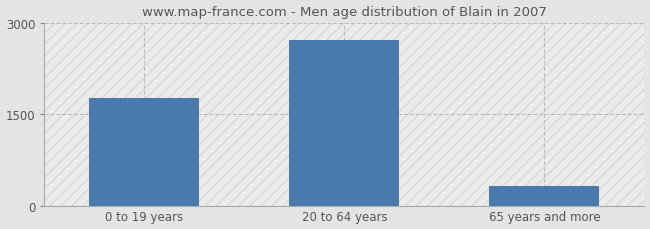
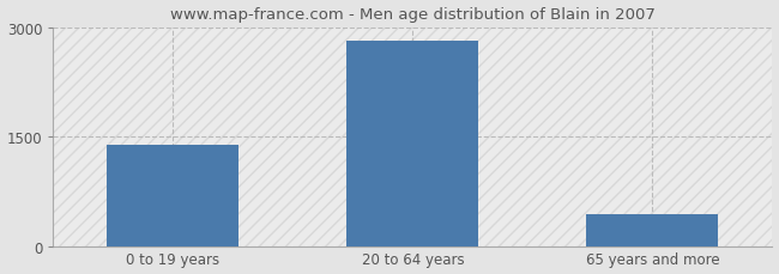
0 to 19 years: 1760 -> 1390
20 to 64 years: 2720 -> 2820
65 years and more: 320 -> 430
